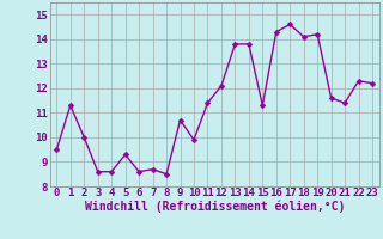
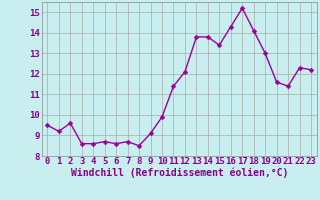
1: 11.3 -> 9.2
2: 10.0 -> 9.6
5: 9.3 -> 8.7
9: 10.7 -> 9.1
15: 11.3 -> 13.4
17: 14.6 -> 15.2
19: 14.2 -> 13.0
